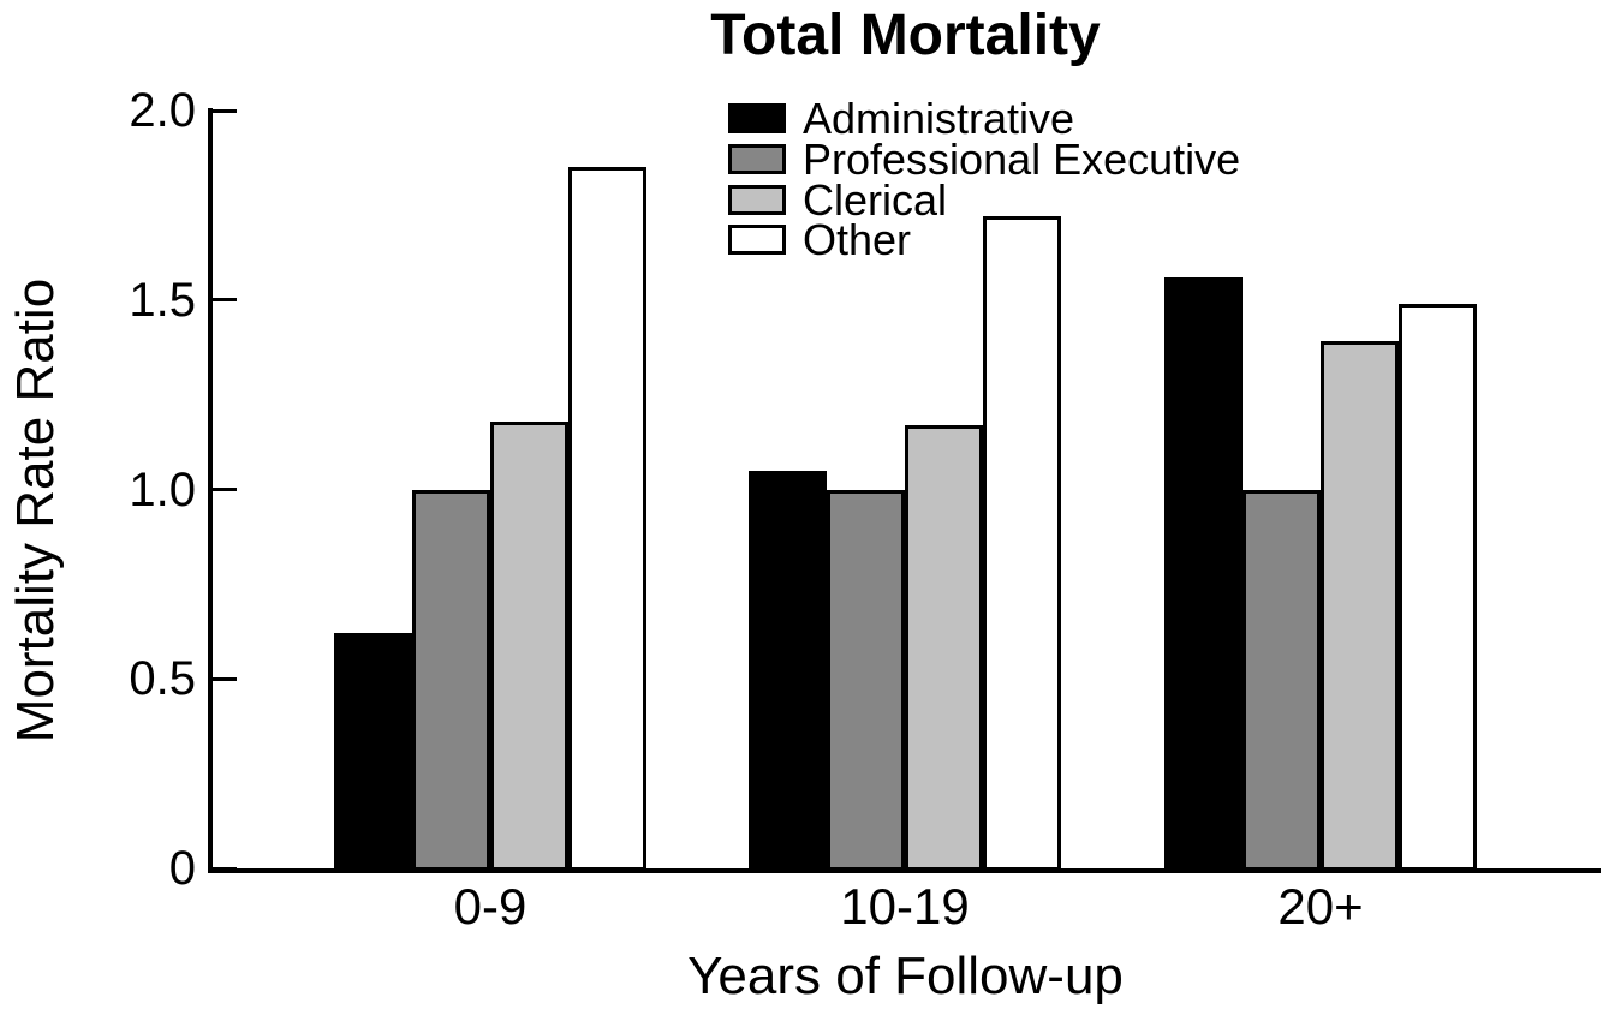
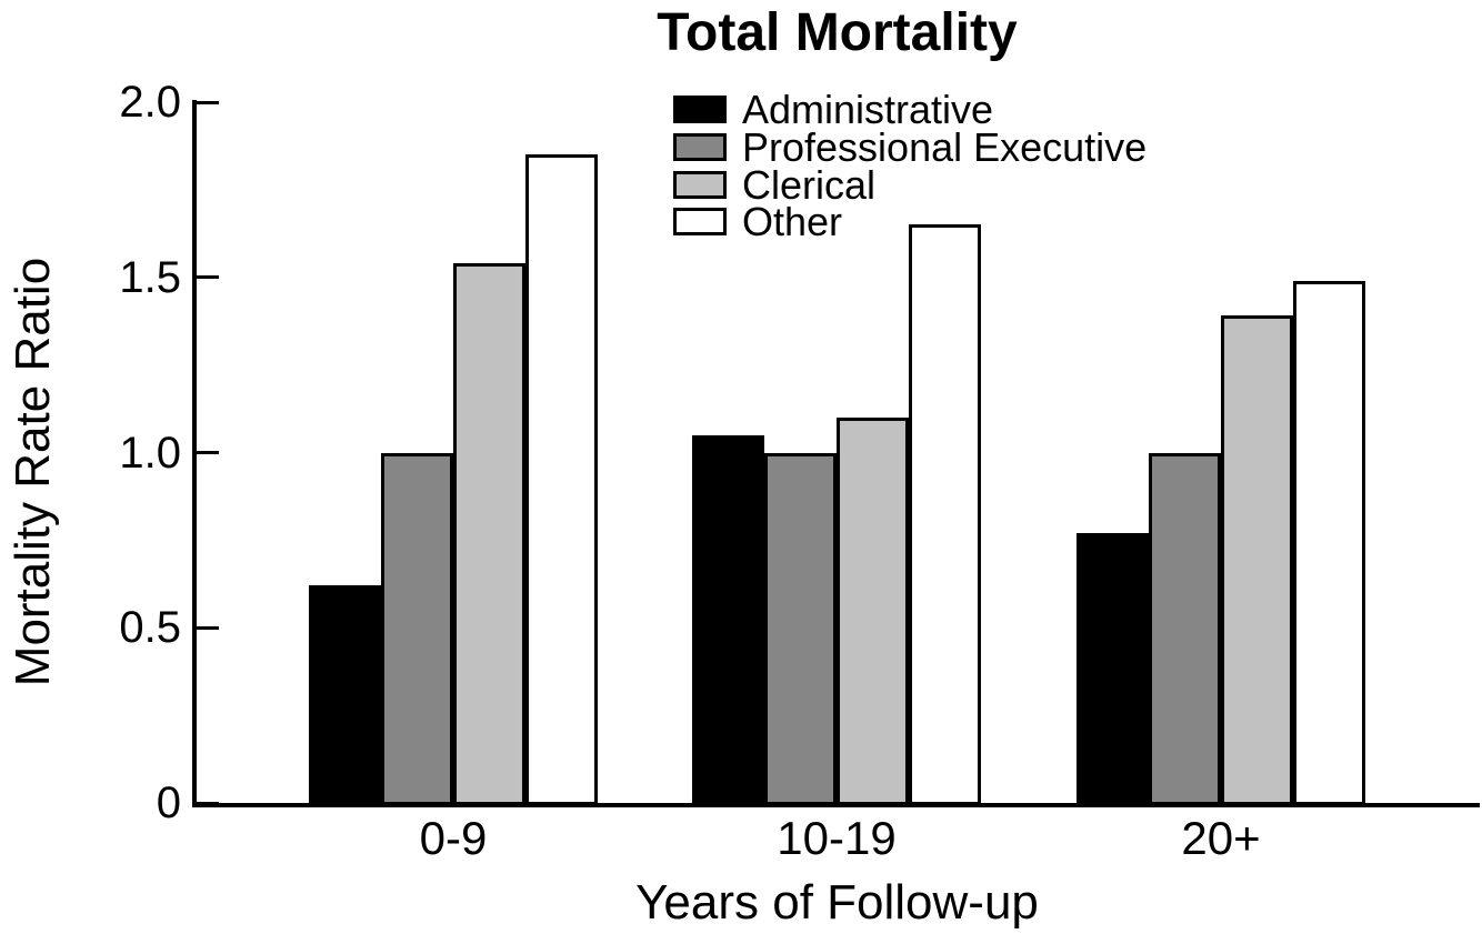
Clerical/0-9: 1.18 -> 1.54
Clerical/10-19: 1.17 -> 1.10
Other/10-19: 1.72 -> 1.65
Administrative/20+: 1.56 -> 0.77
